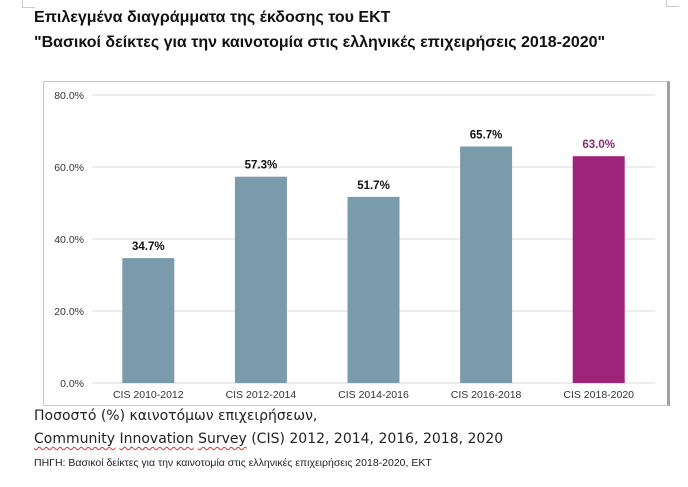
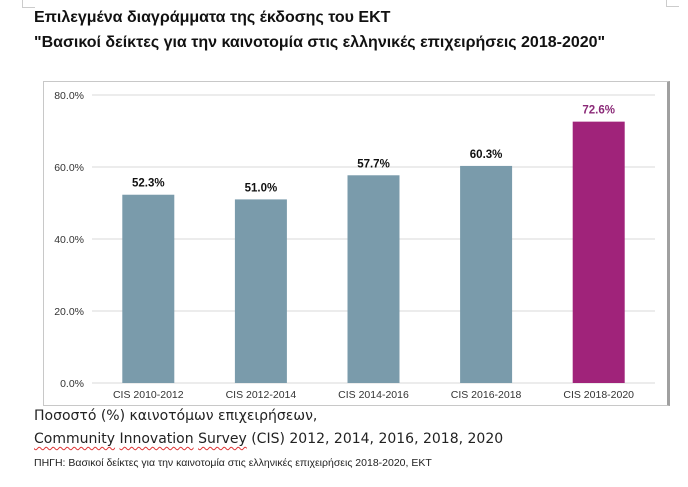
CIS 2010-2012: 34.7% -> 52.3%
CIS 2012-2014: 57.3% -> 51.0%
CIS 2014-2016: 51.7% -> 57.7%
CIS 2016-2018: 65.7% -> 60.3%
CIS 2018-2020: 63.0% -> 72.6%
